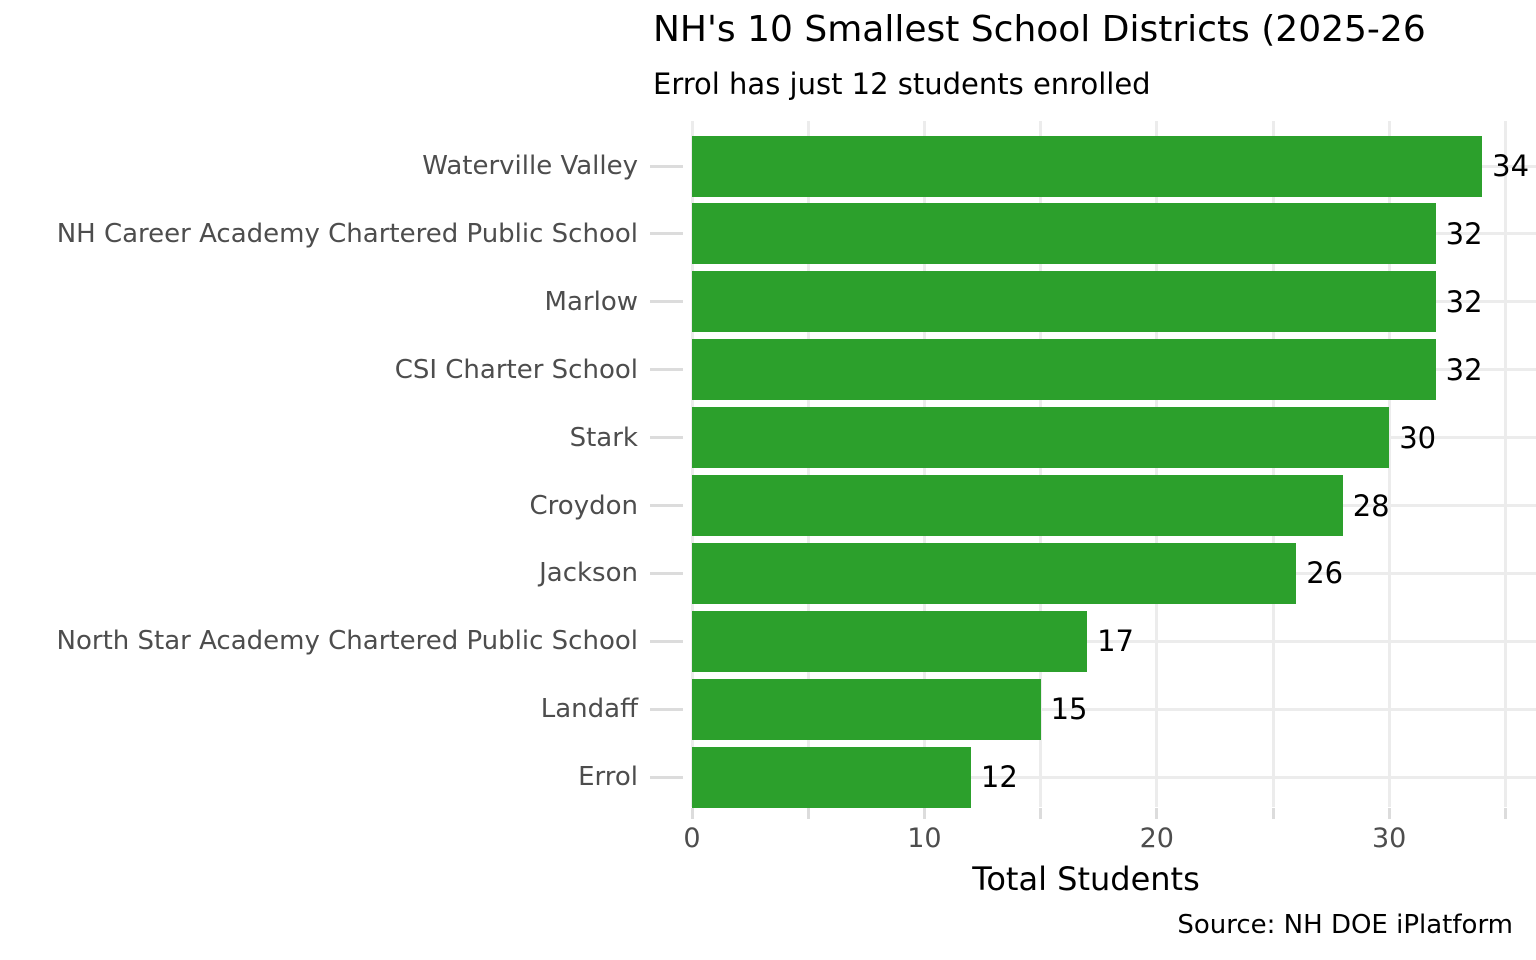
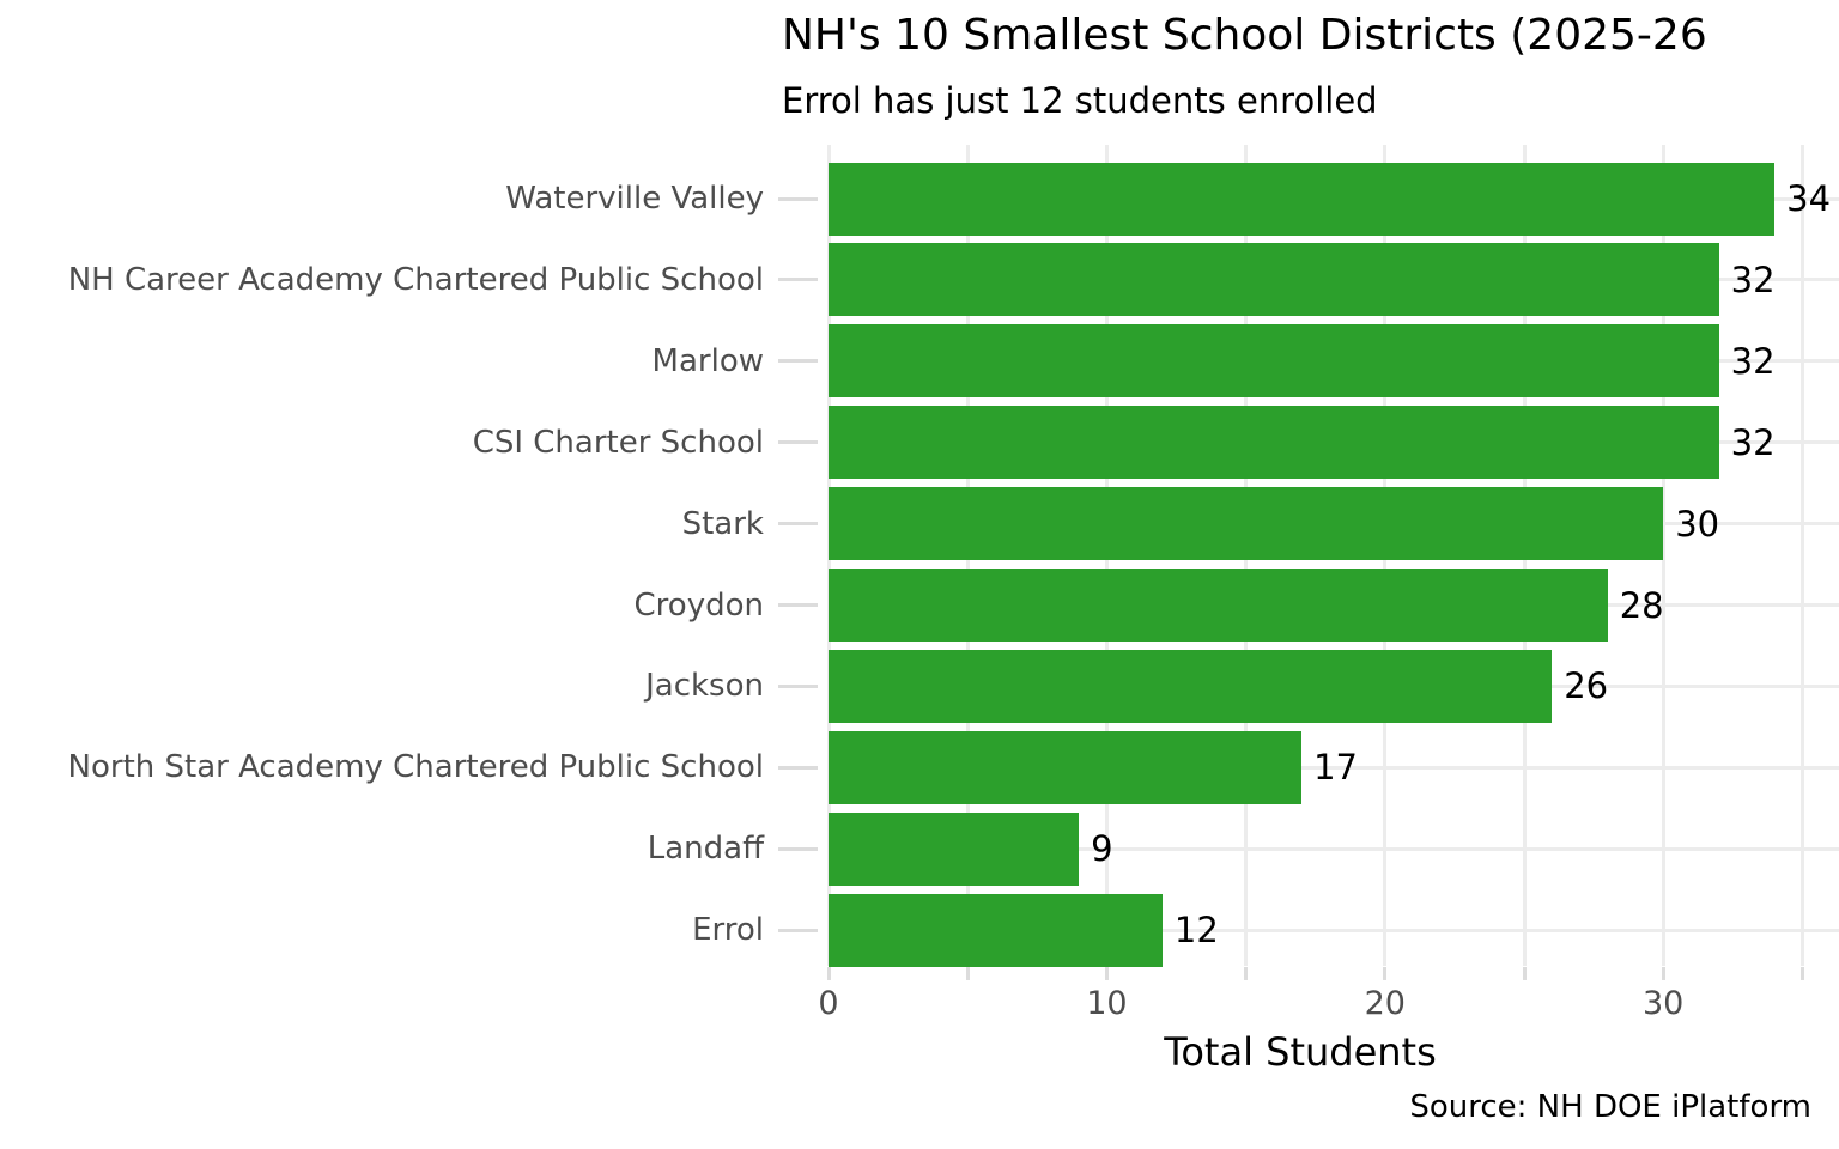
Landaff: 15 -> 9
